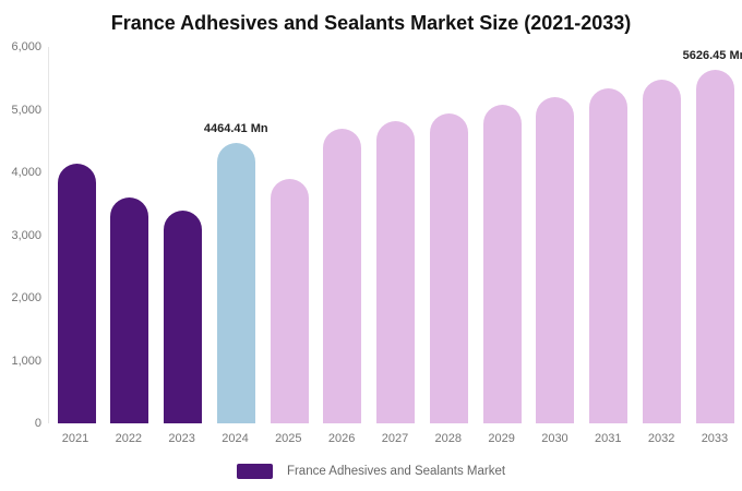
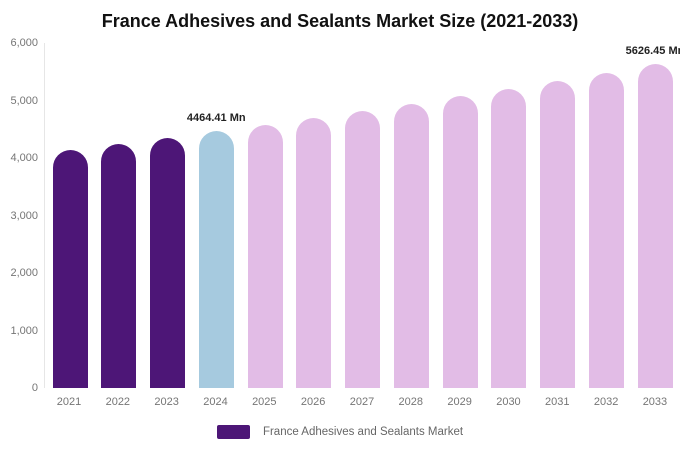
2022: 3600 -> 4200
2023: 3400 -> 4400
2025: 3900 -> 4600
